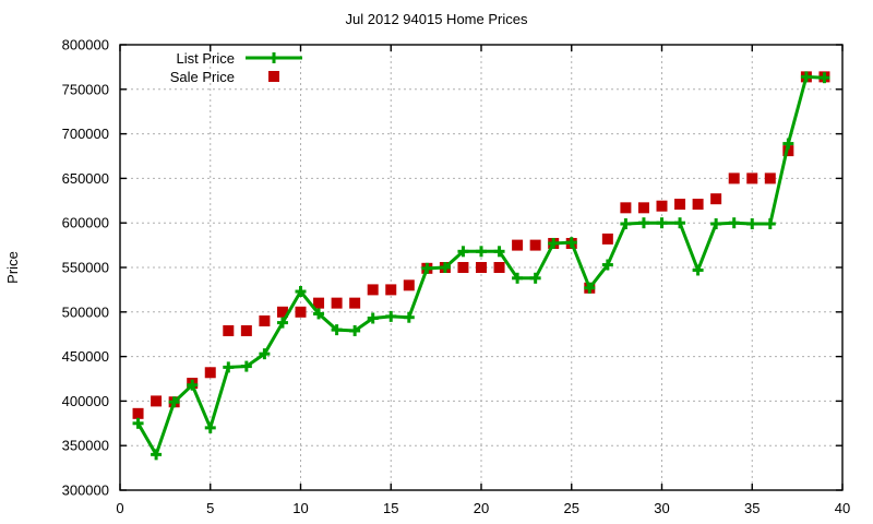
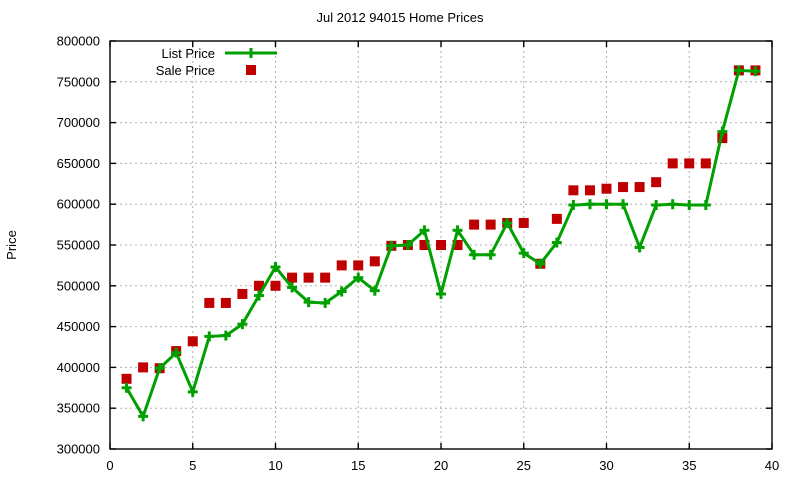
List Price/15: 500000 -> 510000
List Price/20: 570000 -> 490000
List Price/25: 580000 -> 540000
